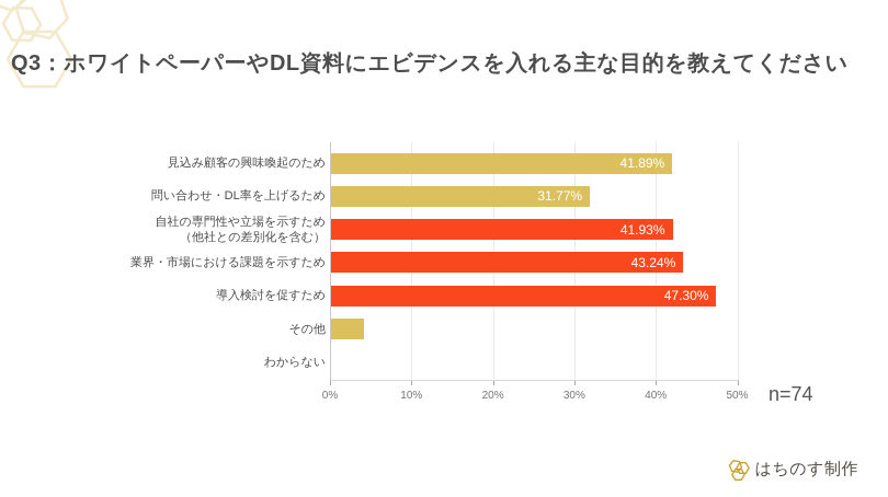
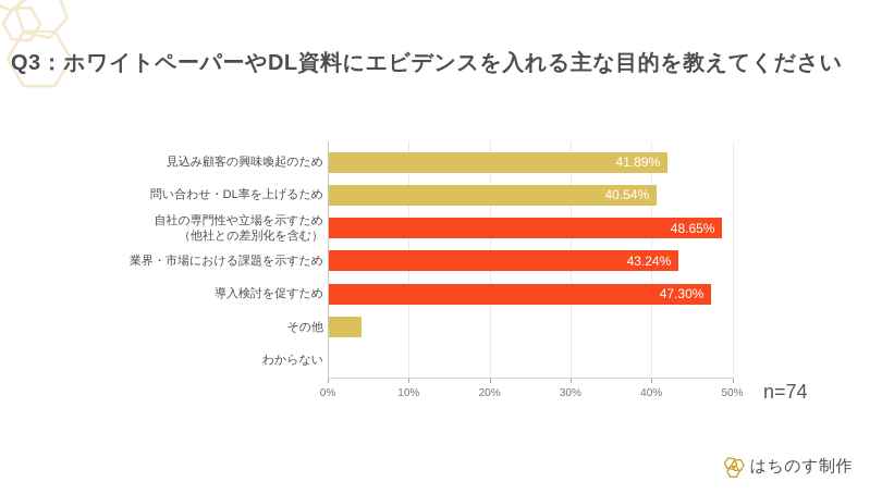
問い合わせ・DL率を上げるため: 31.77% -> 40.54%
自社の専門性や立場を示すため （他社との差別化を含む）: 41.93% -> 48.65%
